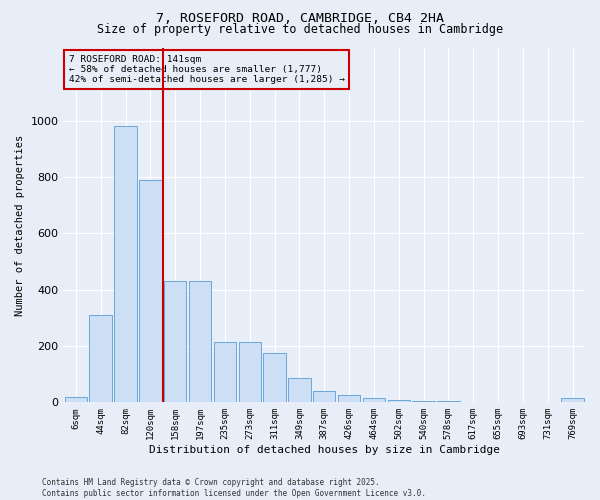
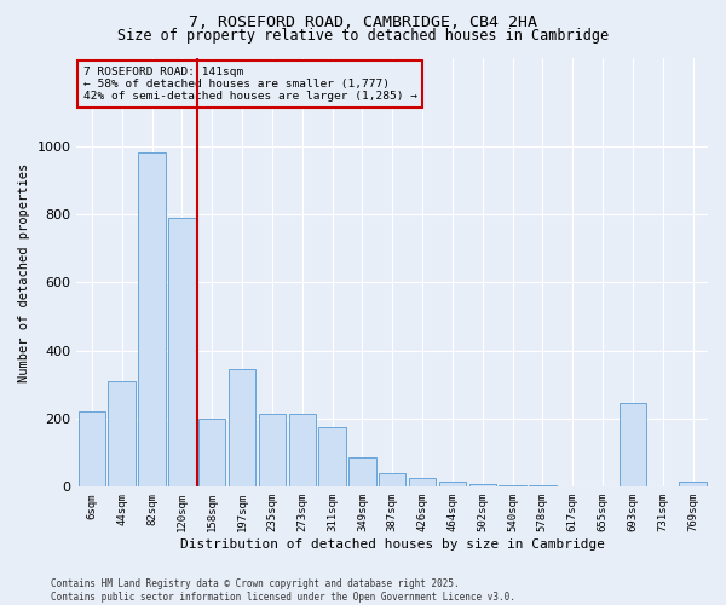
6sqm: 20 -> 220
158sqm: 430 -> 200
197sqm: 430 -> 345
693sqm: 2 -> 245
